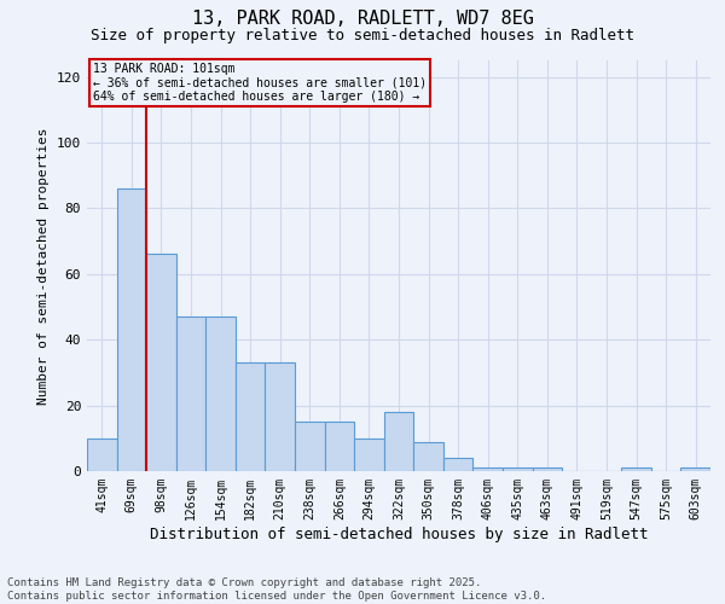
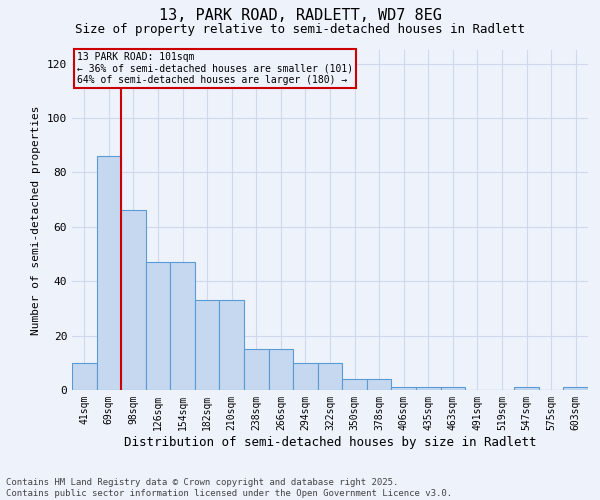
322sqm: 18 -> 10
350sqm: 9 -> 4
